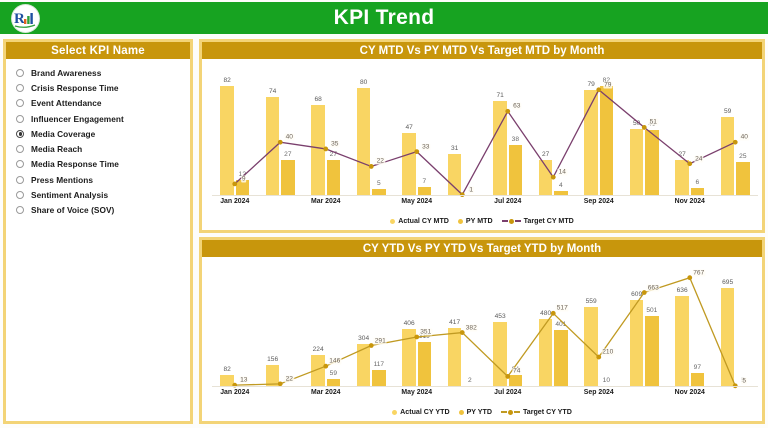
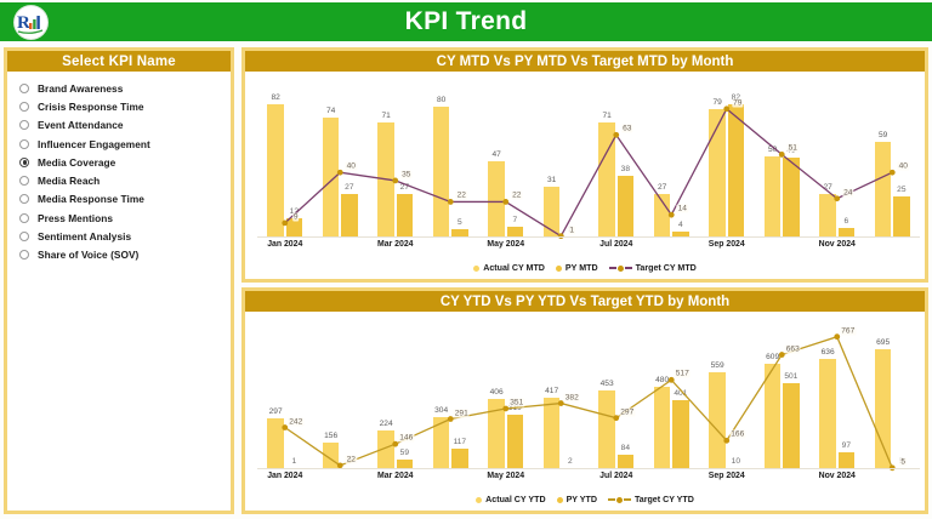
CY MTD Vs PY MTD Vs Target MTD by Month/Actual CY MTD/Mar 2024: 68 -> 71
CY MTD Vs PY MTD Vs Target MTD by Month/Target CY MTD/May 2024: 33 -> 22
CY YTD Vs PY YTD Vs Target YTD by Month/Actual CY YTD/Jan 2024: 82 -> 297
CY YTD Vs PY YTD Vs Target YTD by Month/Target CY YTD/Jan 2024: 13 -> 242
CY YTD Vs PY YTD Vs Target YTD by Month/Target CY YTD/Jul 2024: 74 -> 297
CY YTD Vs PY YTD Vs Target YTD by Month/Target CY YTD/Sep 2024: 210 -> 166
